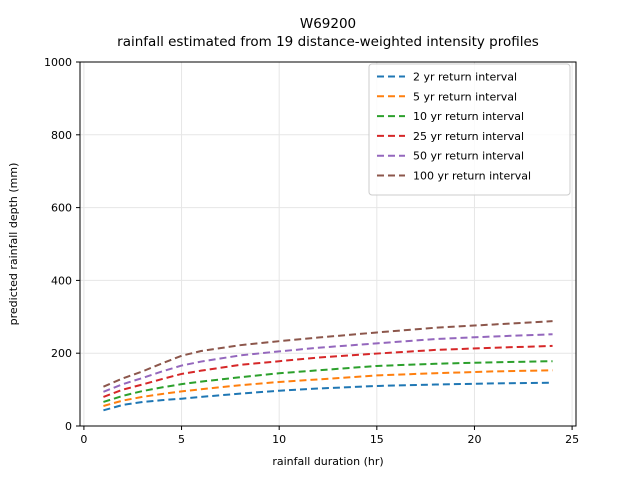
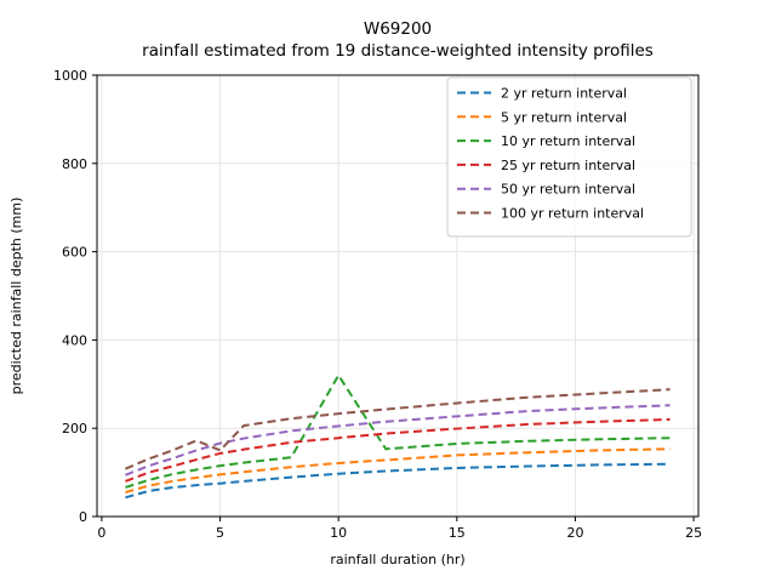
100 yr return interval/5: 190 -> 150
10 yr return interval/10: 140 -> 320
